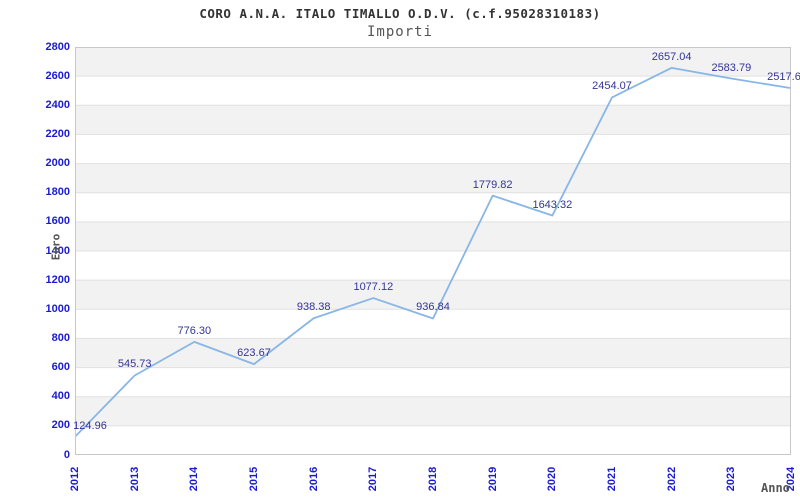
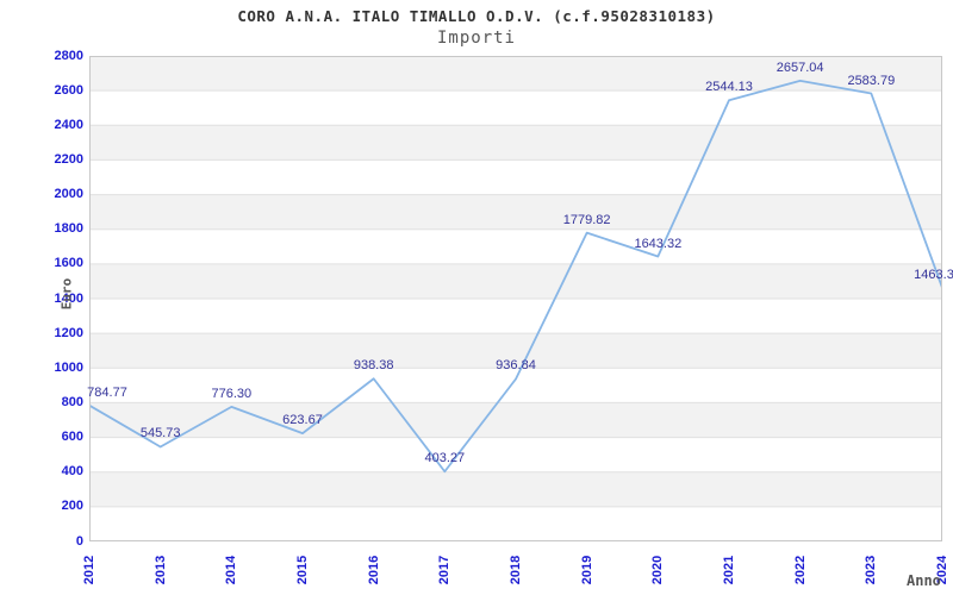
2012: 124.96 -> 784.77
2017: 1077.12 -> 403.27
2021: 2454.07 -> 2544.13
2024: 2517.6 -> 1463.3
